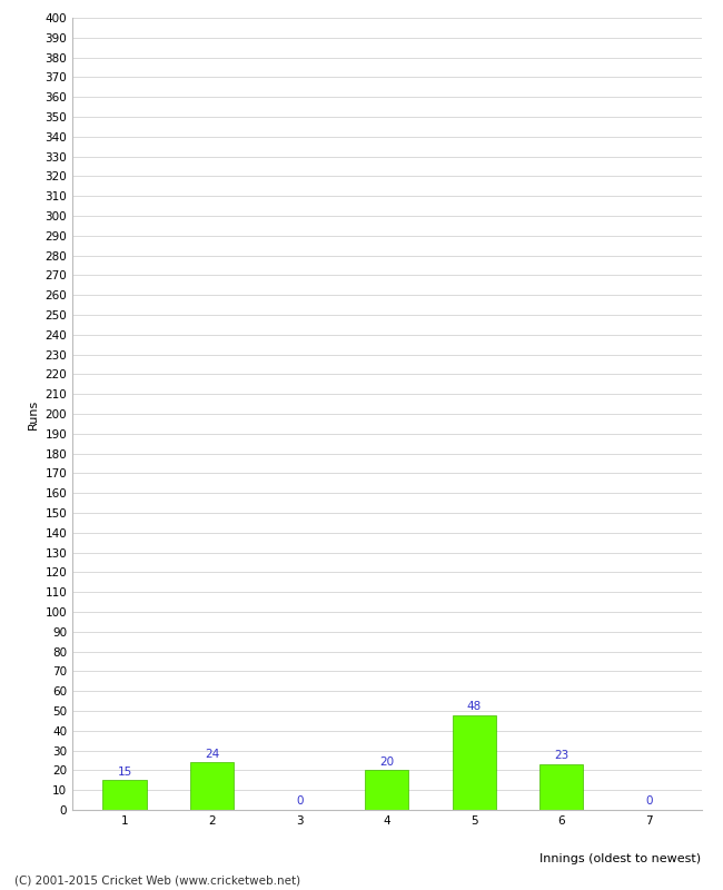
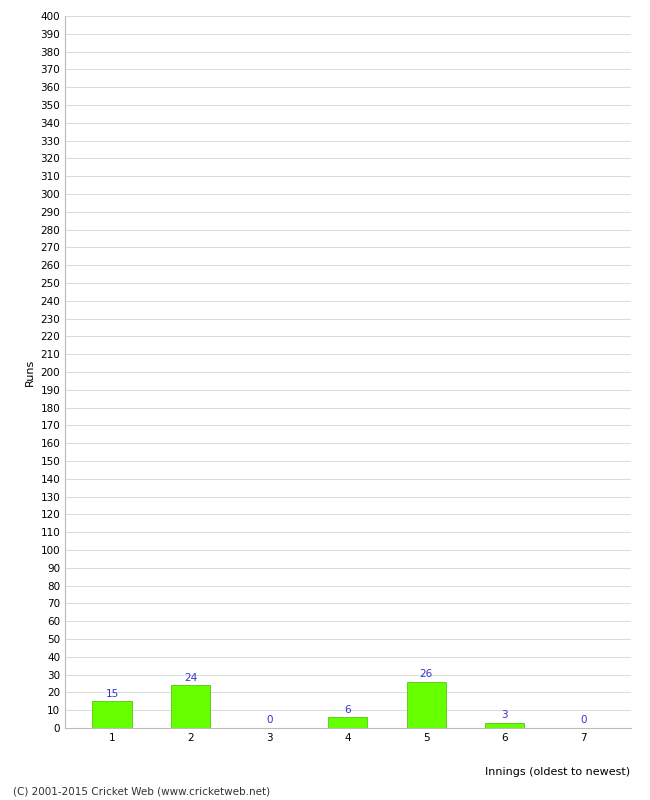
4: 20 -> 6
5: 48 -> 26
6: 23 -> 3
